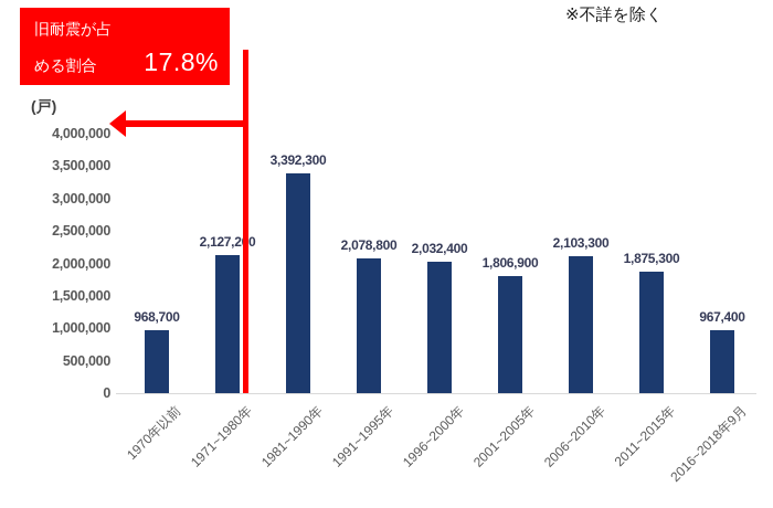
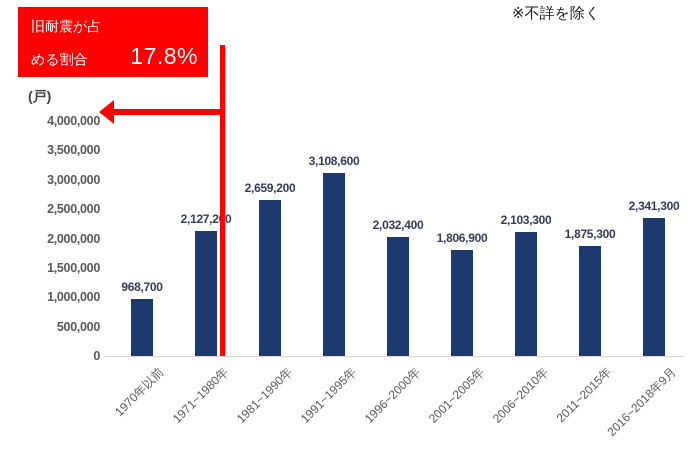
1981~1990年: 3,392,300 -> 2,659,200
1991~1995年: 2,078,800 -> 3,108,600
2016~2018年9月: 967,400 -> 2,341,300
